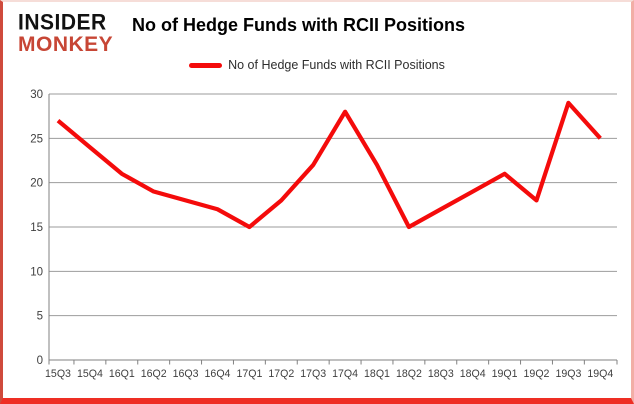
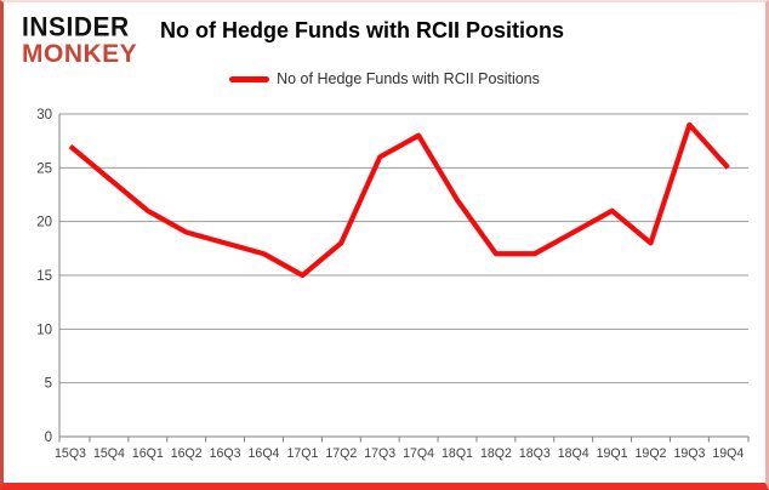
17Q3: 22 -> 26
18Q2: 15 -> 17
